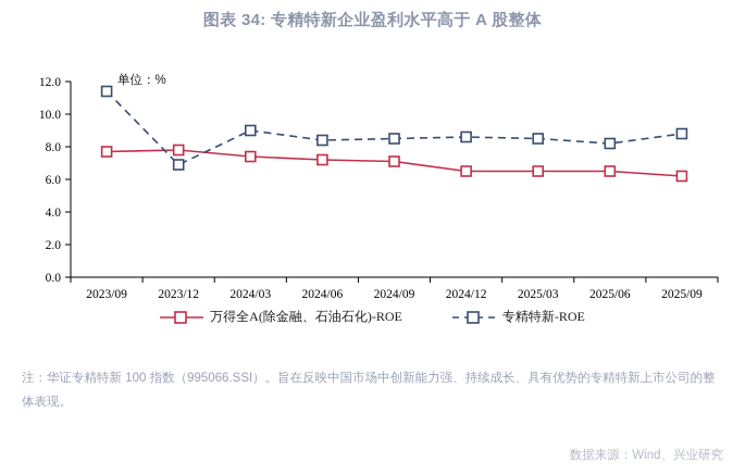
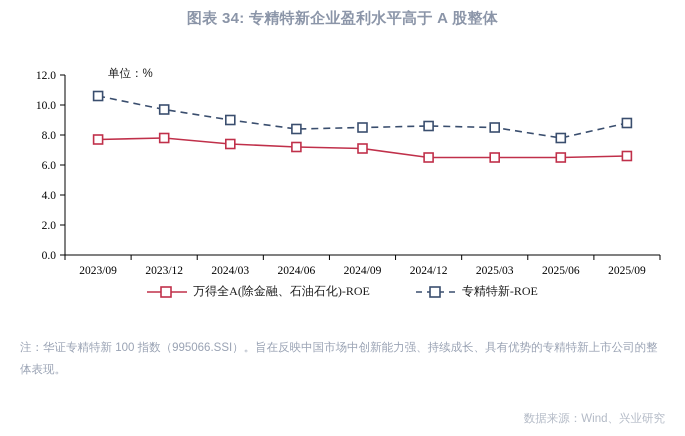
专精特新-ROE/2023/09: 11.4 -> 10.6
专精特新-ROE/2023/12: 6.9 -> 9.7
专精特新-ROE/2025/06: 8.2 -> 7.8
万得全A(除金融、石油石化)-ROE/2025/09: 6.2 -> 6.6
